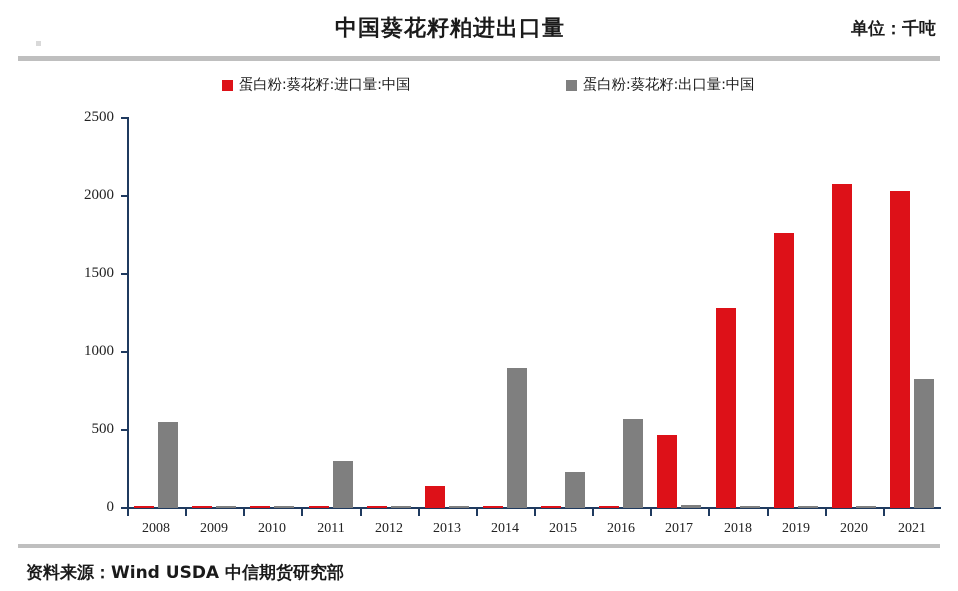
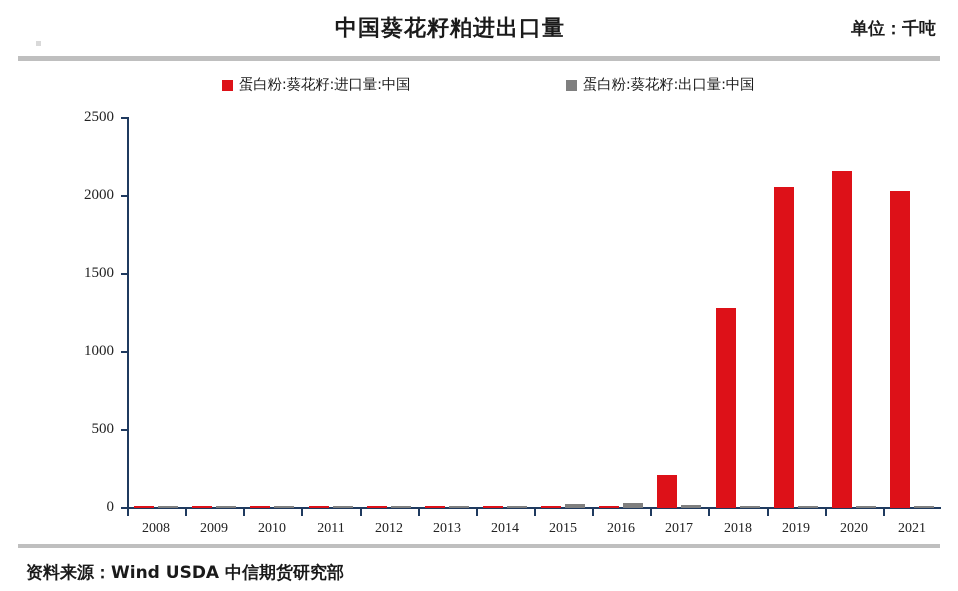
蛋白粉:葵花籽:出口量:中国/2008: 550 -> 10
蛋白粉:葵花籽:出口量:中国/2011: 300 -> 10
蛋白粉:葵花籽:进口量:中国/2013: 140 -> 10
蛋白粉:葵花籽:出口量:中国/2014: 900 -> 10
蛋白粉:葵花籽:出口量:中国/2015: 230 -> 30
蛋白粉:葵花籽:出口量:中国/2016: 570 -> 30
蛋白粉:葵花籽:进口量:中国/2017: 470 -> 210
蛋白粉:葵花籽:进口量:中国/2019: 1760 -> 2060
蛋白粉:葵花籽:进口量:中国/2020: 2080 -> 2160
蛋白粉:葵花籽:出口量:中国/2021: 830 -> 10
